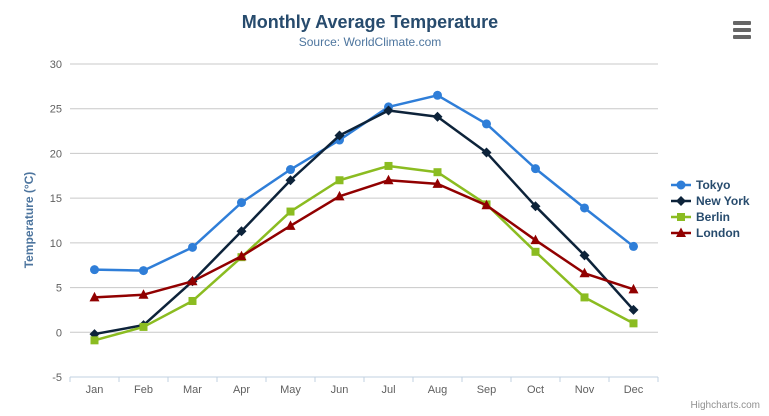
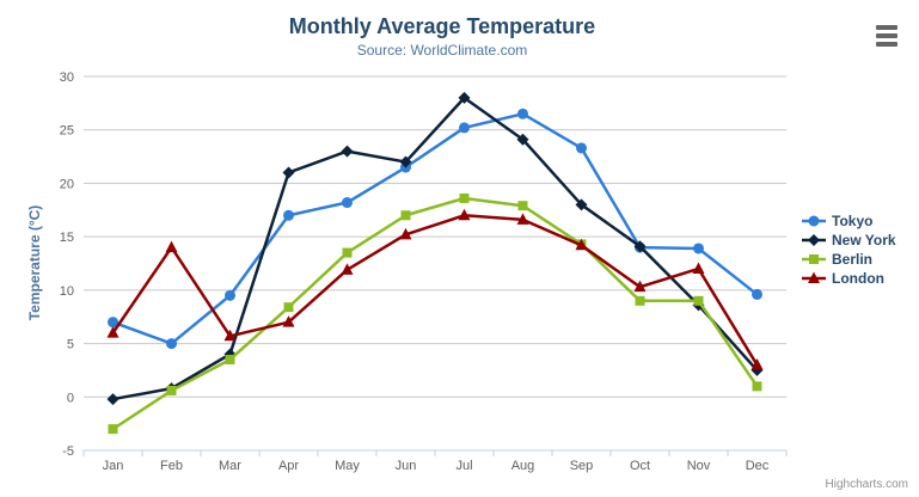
Berlin/Jan: -1 -> -3
London/Jan: 4 -> 6
Tokyo/Feb: 7 -> 5
London/Feb: 4 -> 14
New York/Mar: 6 -> 4
Tokyo/Apr: 14 -> 17
New York/Apr: 11 -> 21
London/Apr: 8 -> 7
New York/May: 17 -> 23
New York/Jul: 25 -> 28
New York/Sep: 20 -> 18
Tokyo/Oct: 18 -> 14
Berlin/Nov: 4 -> 9
London/Nov: 7 -> 12
London/Dec: 5 -> 3
